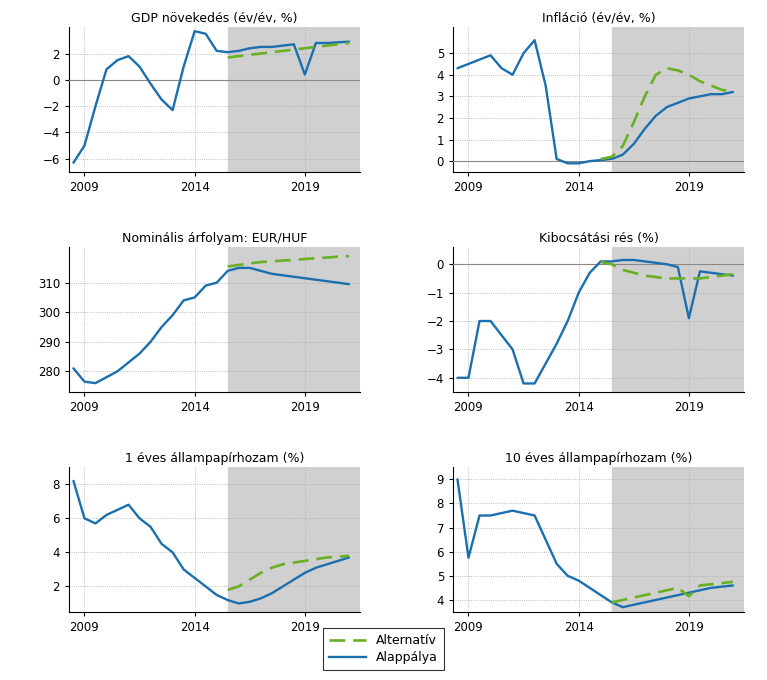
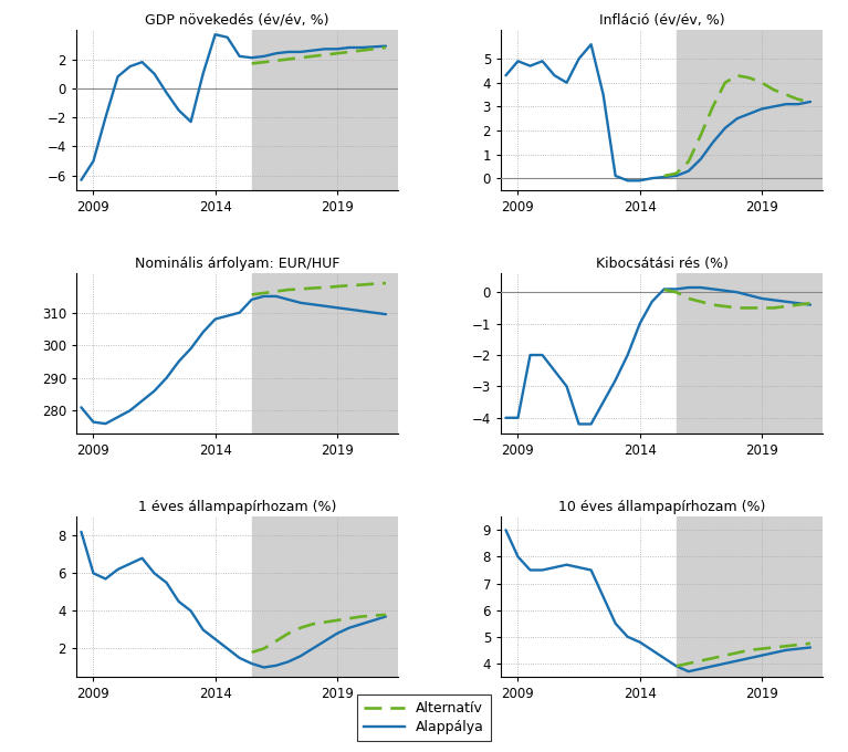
GDP növekedés (év/év, %)/Alappálya/2019: 0.4 -> 2.7
Infláció (év/év, %)/Alappálya/2009: 4.50 -> 4.90
Nominális árfolyam: EUR/HUF/Alappálya/2014: 305.0 -> 308.0
Kibocsátási rés (%)/Alappálya/2019: -1.90 -> -0.20
10 éves állampapírhozam (%)/Alappálya/2009: 5.75 -> 8.00
10 éves állampapírhozam (%)/Alternatív/2019: 4.15 -> 4.55
